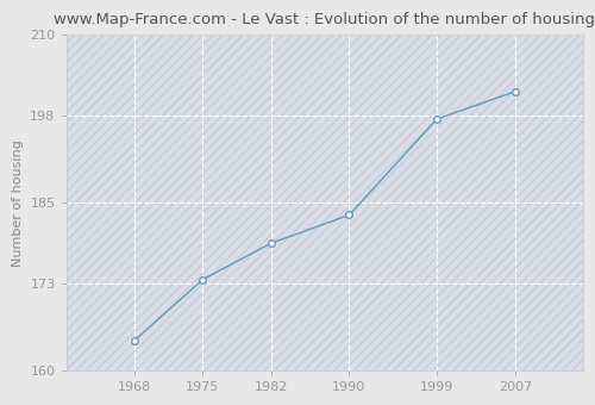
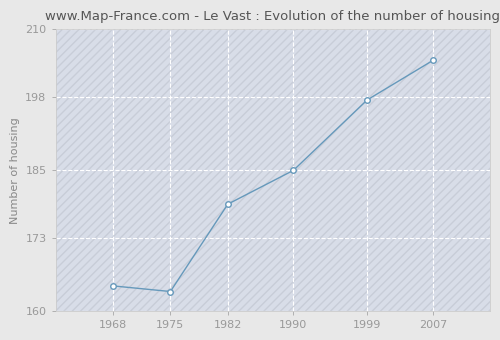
1975: 173.6 -> 163.5
1990: 183.2 -> 185.0
2007: 201.6 -> 204.5
